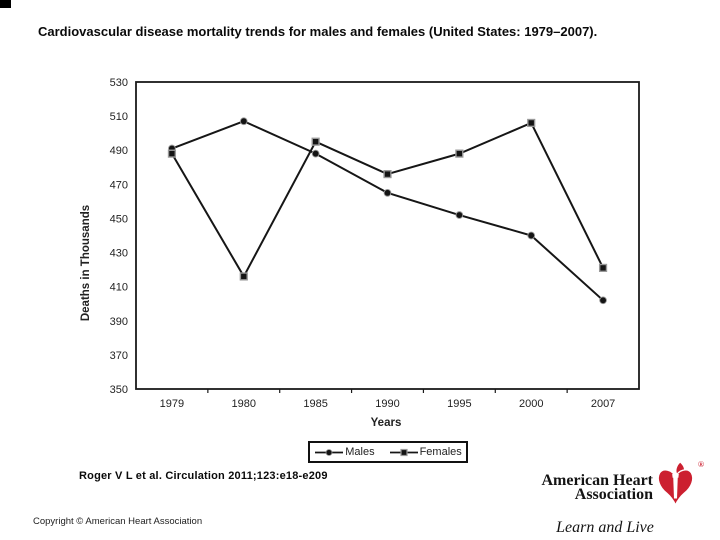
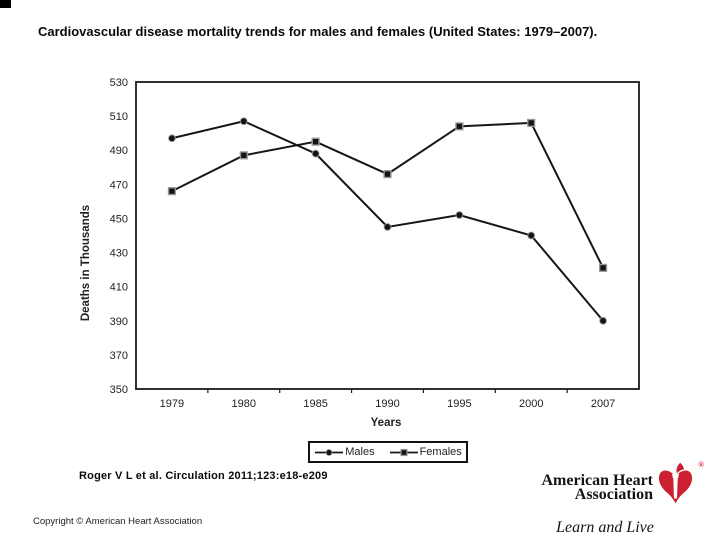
Males/1979: 491 -> 497
Females/1979: 488 -> 466
Females/1980: 416 -> 487
Males/1990: 465 -> 445
Females/1995: 488 -> 504
Males/2007: 402 -> 390
